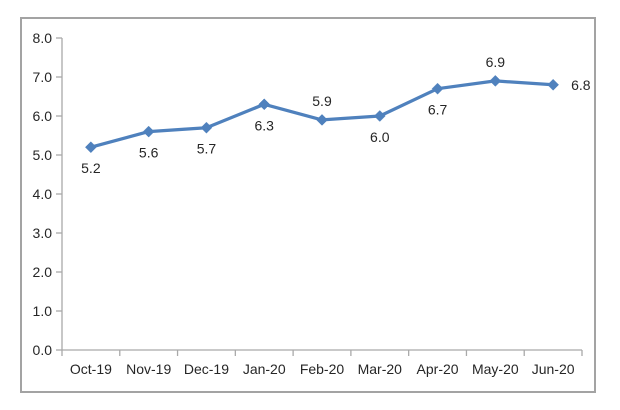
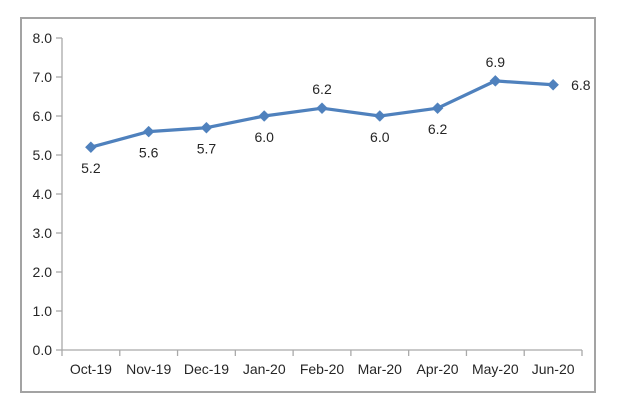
Jan-20: 6.3 -> 6.0
Feb-20: 5.9 -> 6.2
Apr-20: 6.7 -> 6.2
